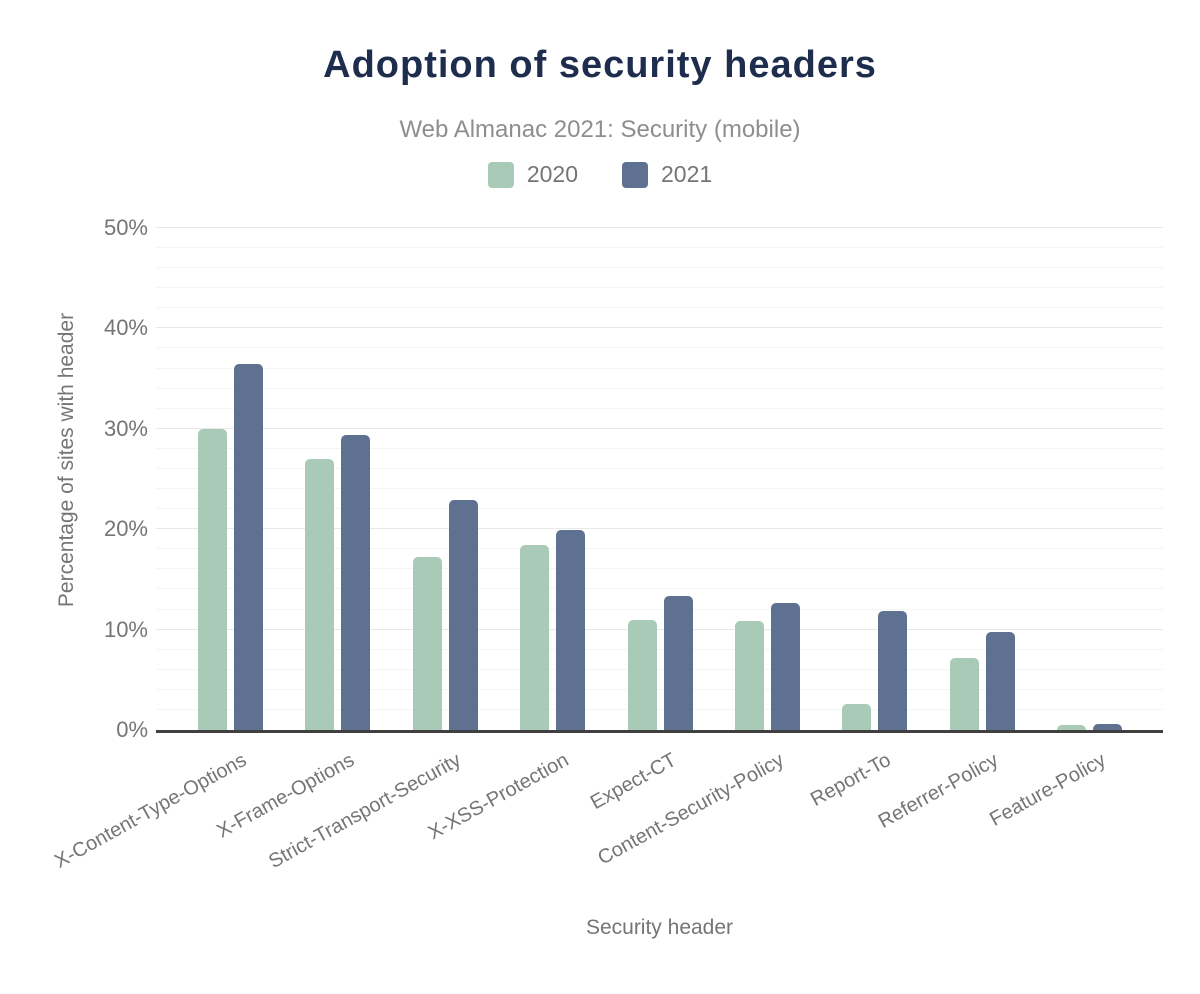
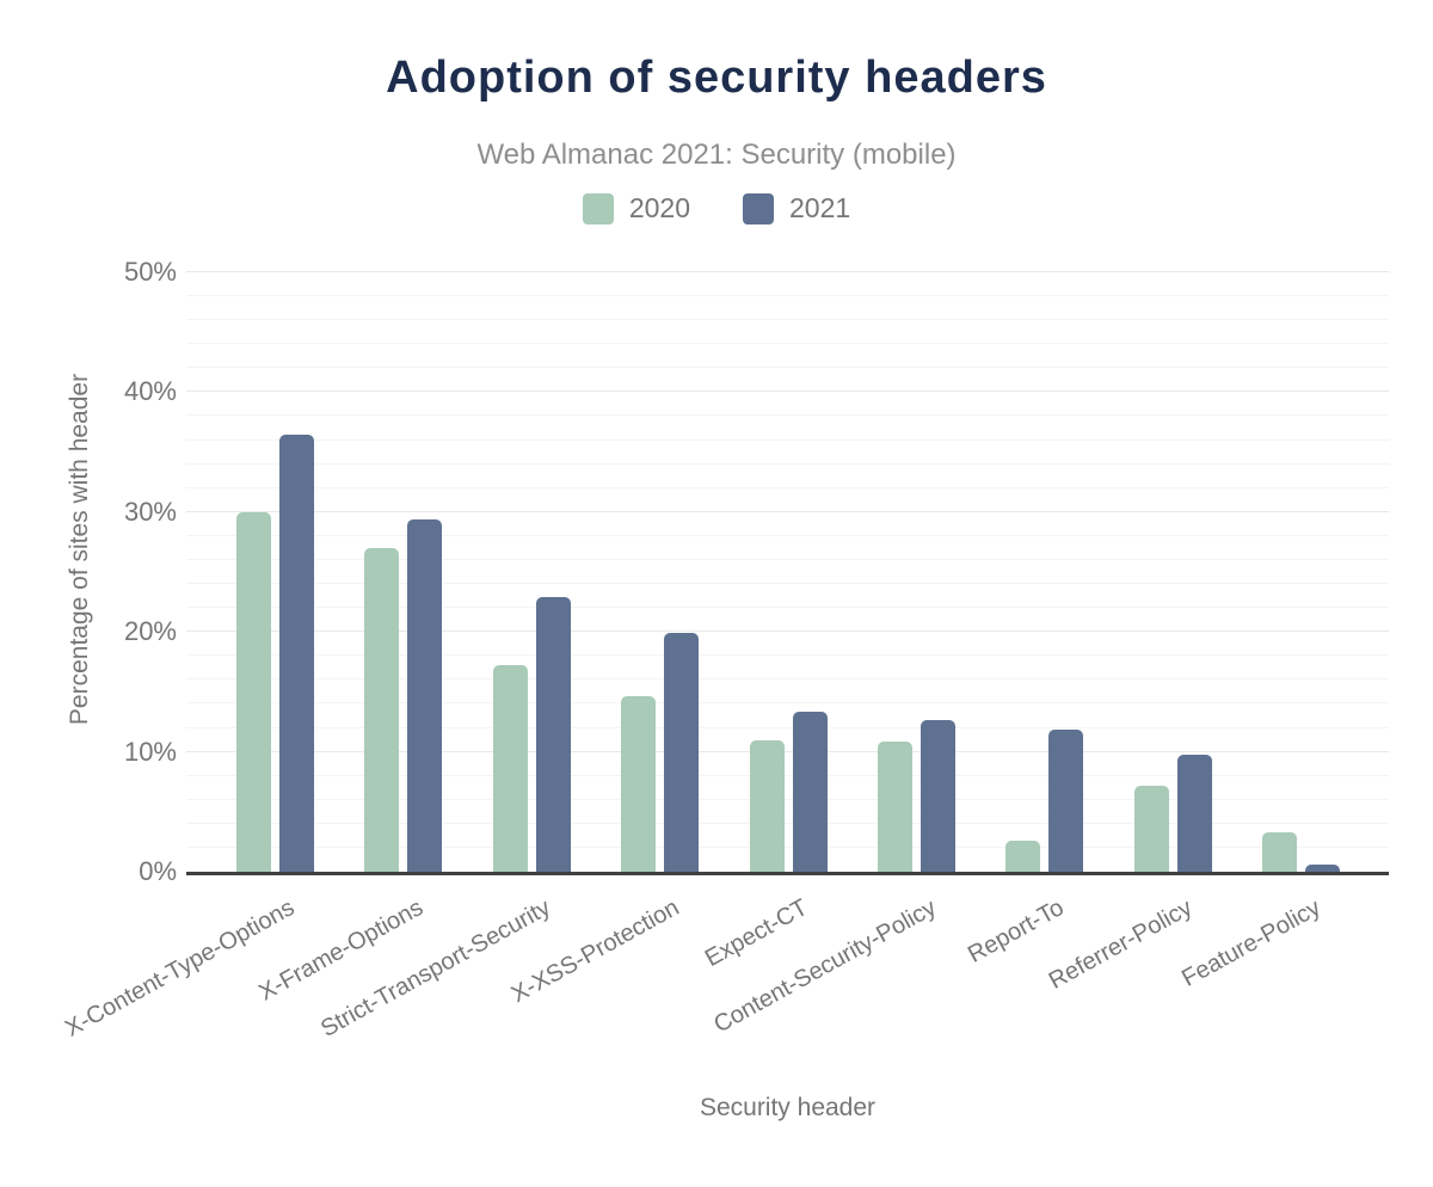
2020/X-XSS-Protection: 18.4% -> 14.6%
2020/Feature-Policy: 0.5% -> 3.3%
